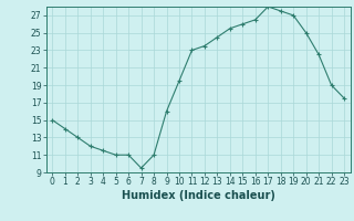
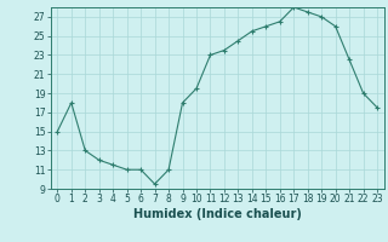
1: 14.0 -> 18.0
9: 16.0 -> 18.0
20: 25.0 -> 26.0
